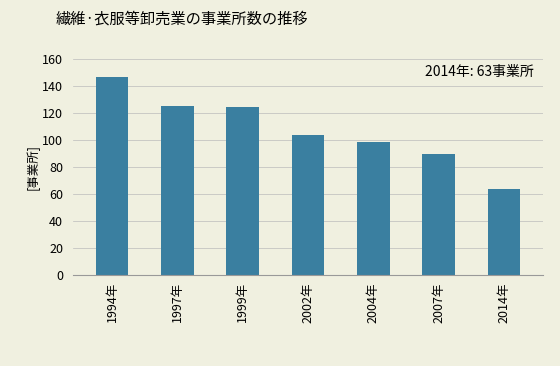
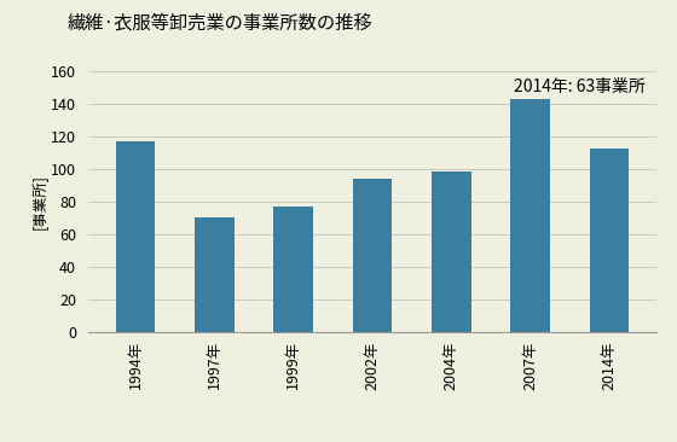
1994年: 146 -> 117
1997年: 125 -> 70
1999年: 124 -> 77
2002年: 103 -> 94
2007年: 89 -> 143
2014年: 63 -> 112
